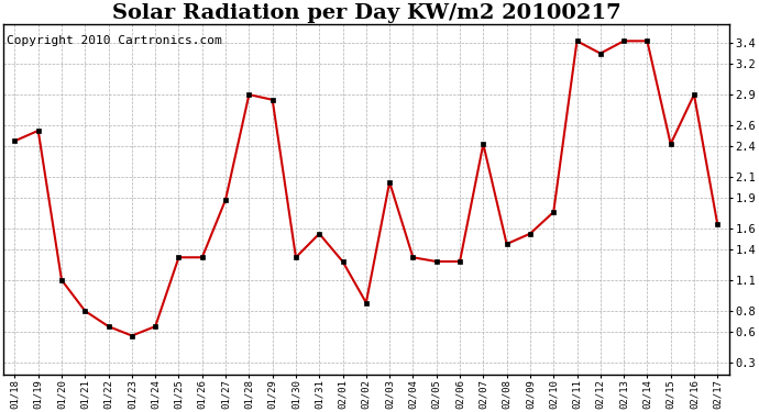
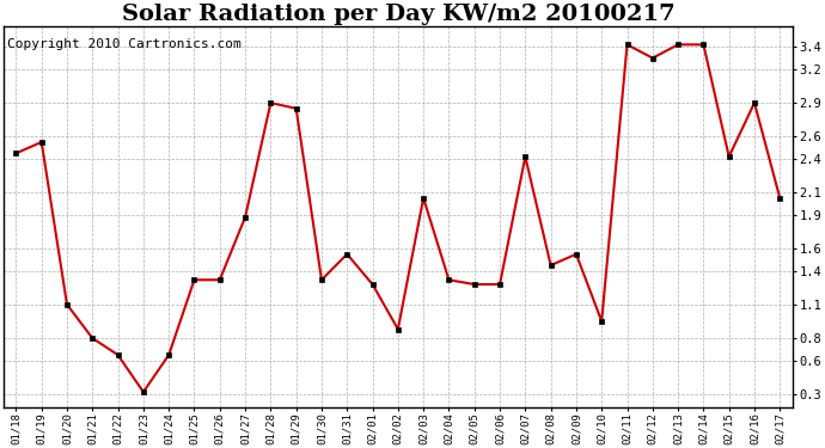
01/23: 0.56 -> 0.32
02/10: 1.76 -> 0.95
02/17: 1.64 -> 2.05
